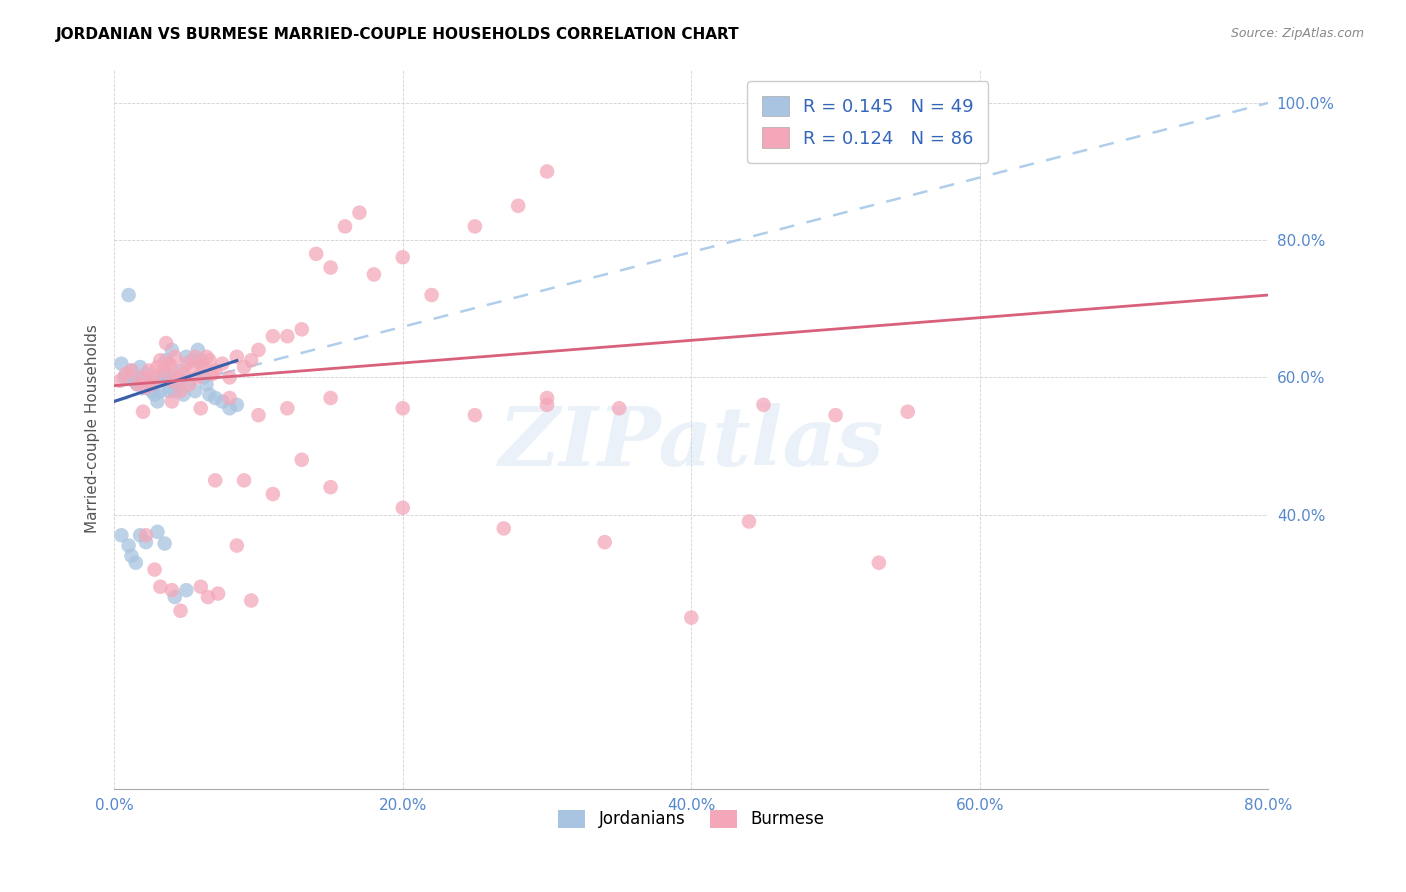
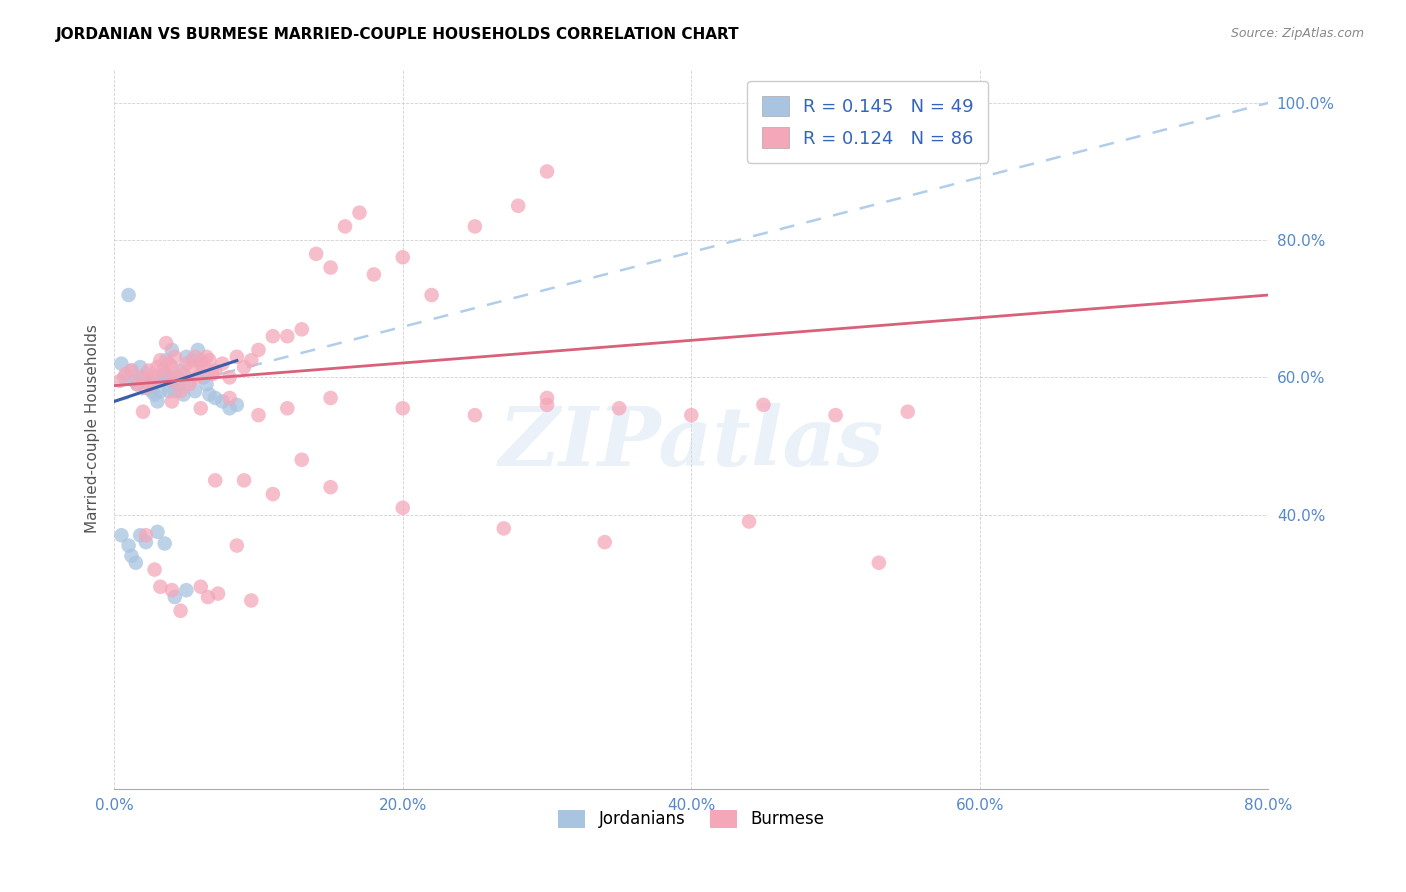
Burmese/40.0%: 25.0% -> 54.5%
